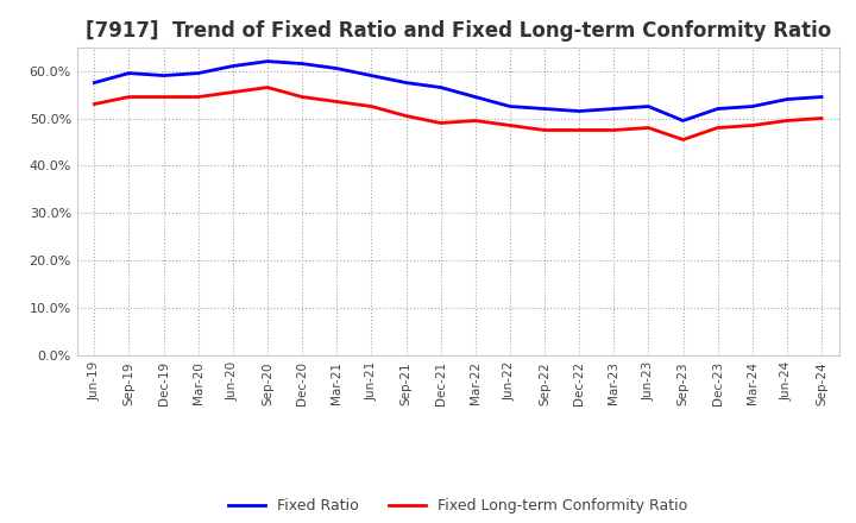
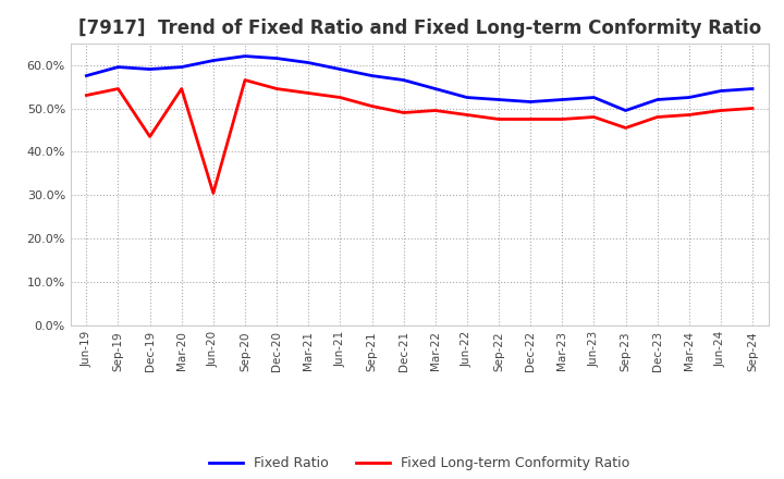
Fixed Long-term Conformity Ratio/Dec-19: 54.5% -> 43.5%
Fixed Long-term Conformity Ratio/Jun-20: 55.5% -> 30.5%
